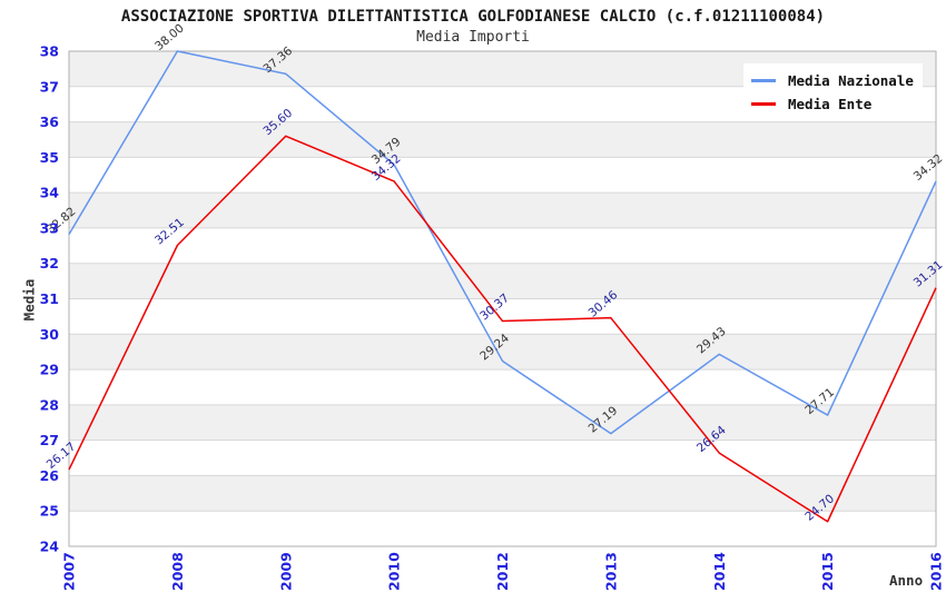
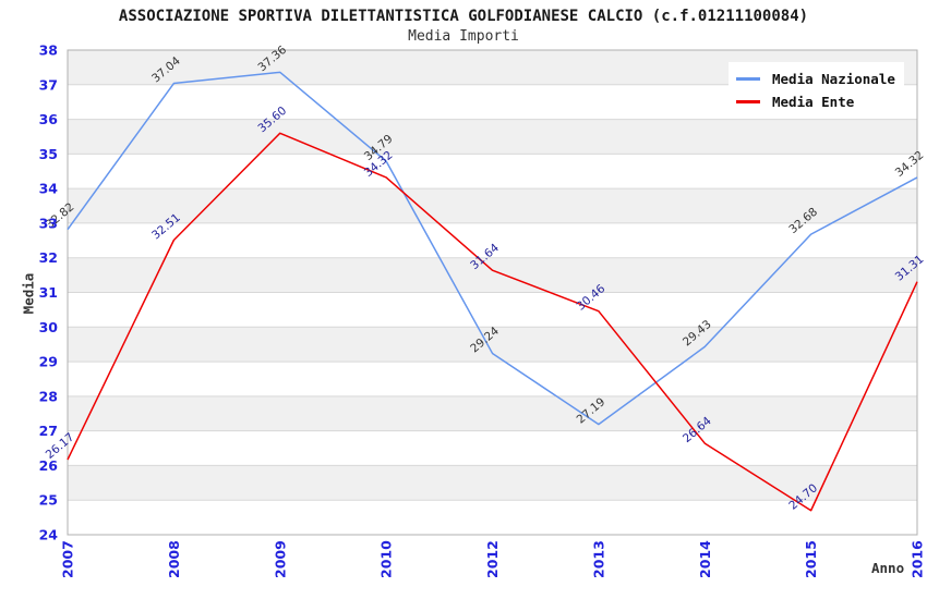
Media Nazionale/2008: 38.00 -> 37.04
Media Ente/2012: 30.37 -> 31.64
Media Nazionale/2015: 27.71 -> 32.68
